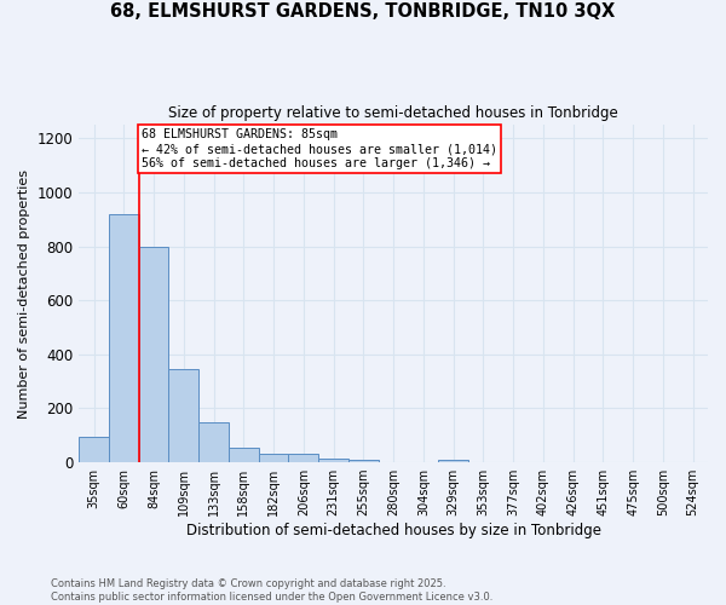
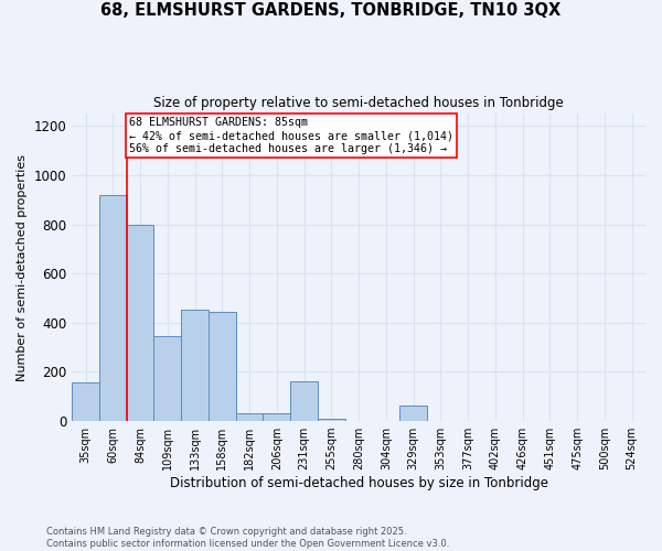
35sqm: 95 -> 155
133sqm: 150 -> 455
158sqm: 55 -> 445
231sqm: 13 -> 160
329sqm: 8 -> 65
